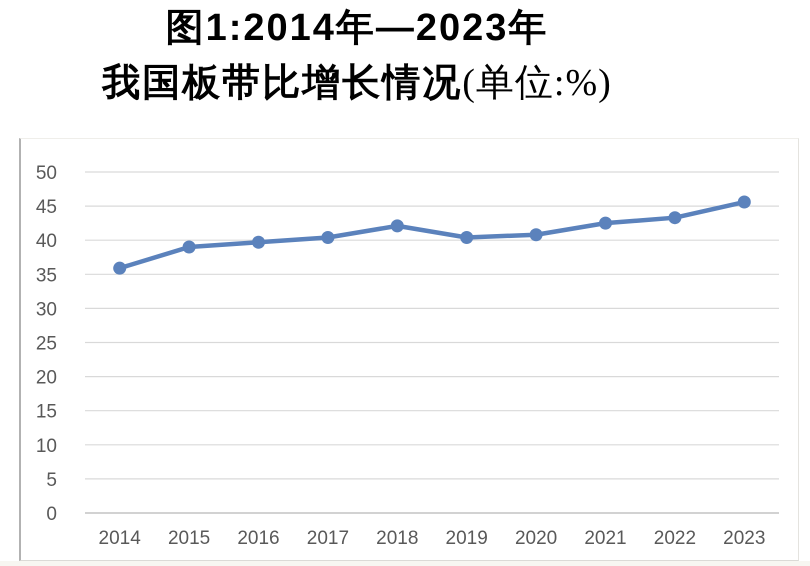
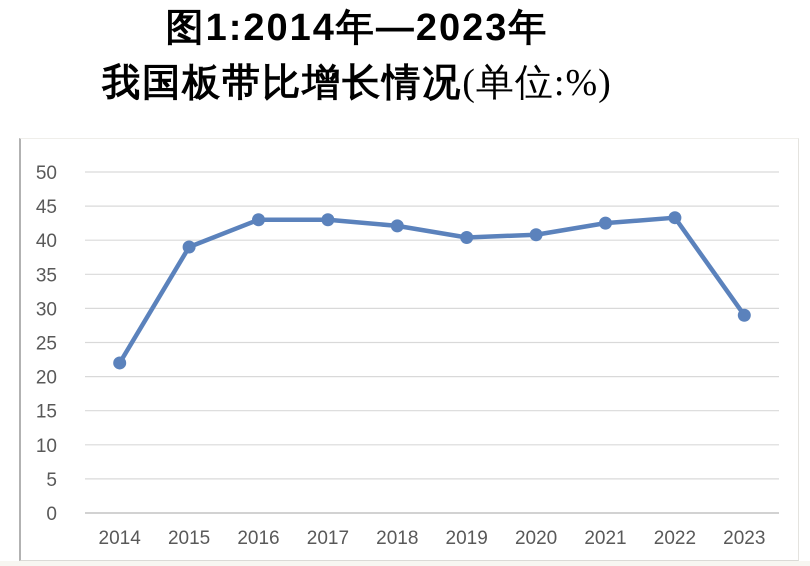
2014: 36 -> 22
2016: 40 -> 43
2017: 40 -> 43
2023: 46 -> 29
